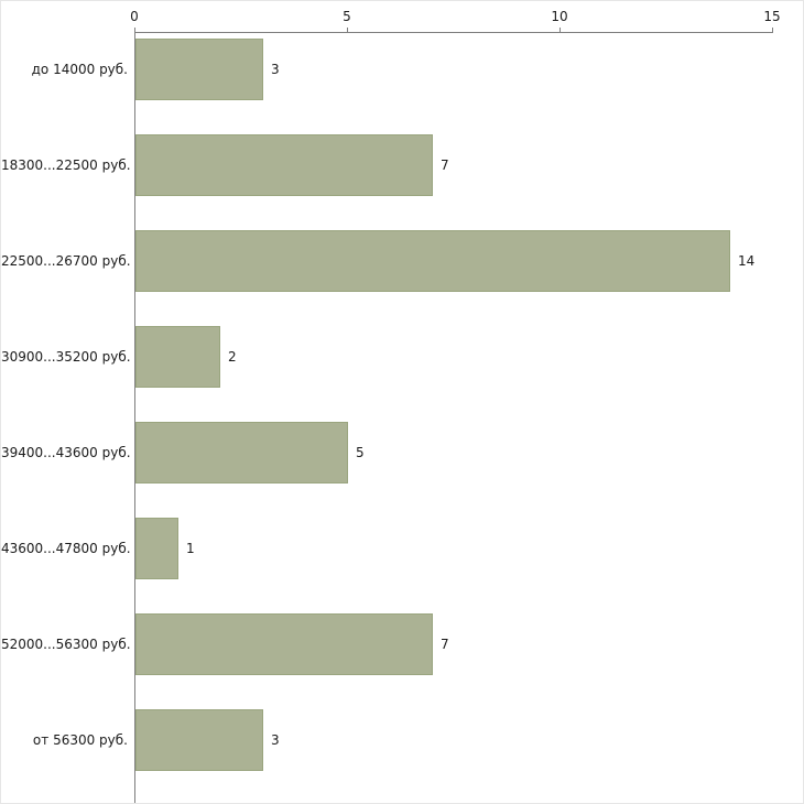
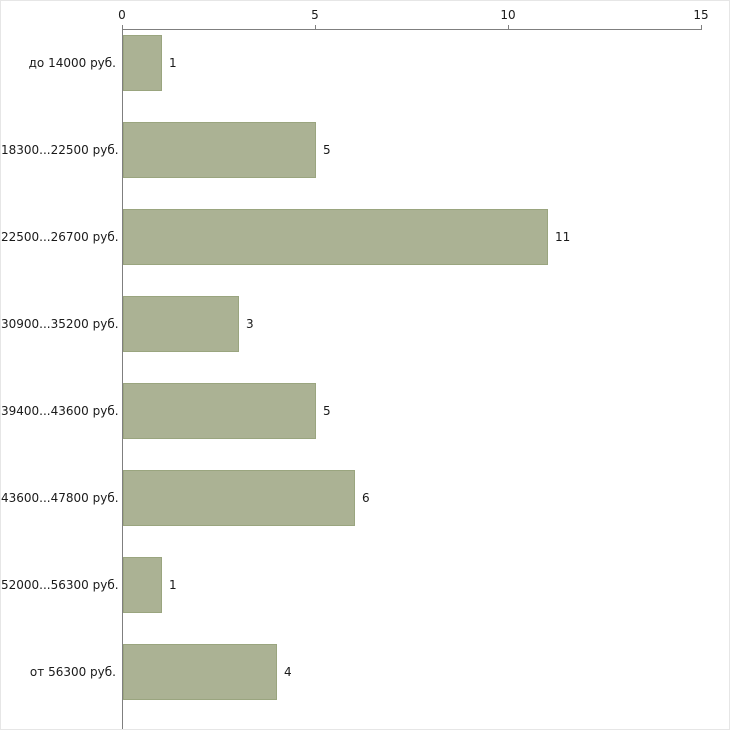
до 14000 руб.: 3 -> 1
18300...22500 руб.: 7 -> 5
22500...26700 руб.: 14 -> 11
30900...35200 руб.: 2 -> 3
43600...47800 руб.: 1 -> 6
52000...56300 руб.: 7 -> 1
от 56300 руб.: 3 -> 4
